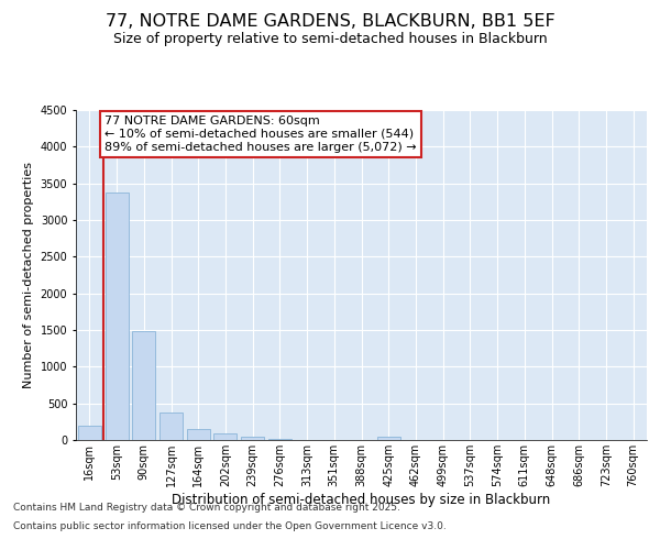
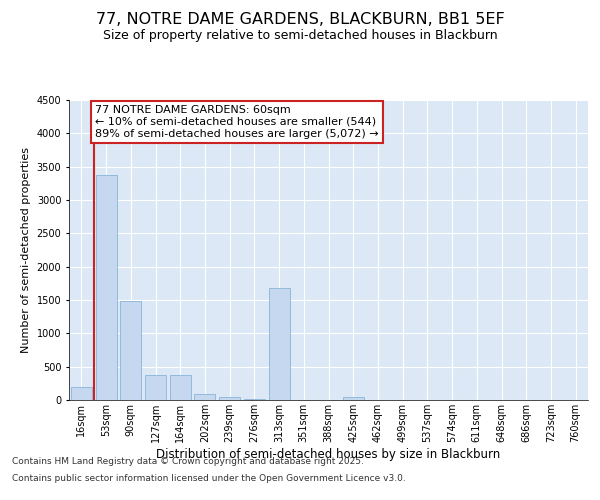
164sqm: 160 -> 380
313sqm: 0 -> 1680
